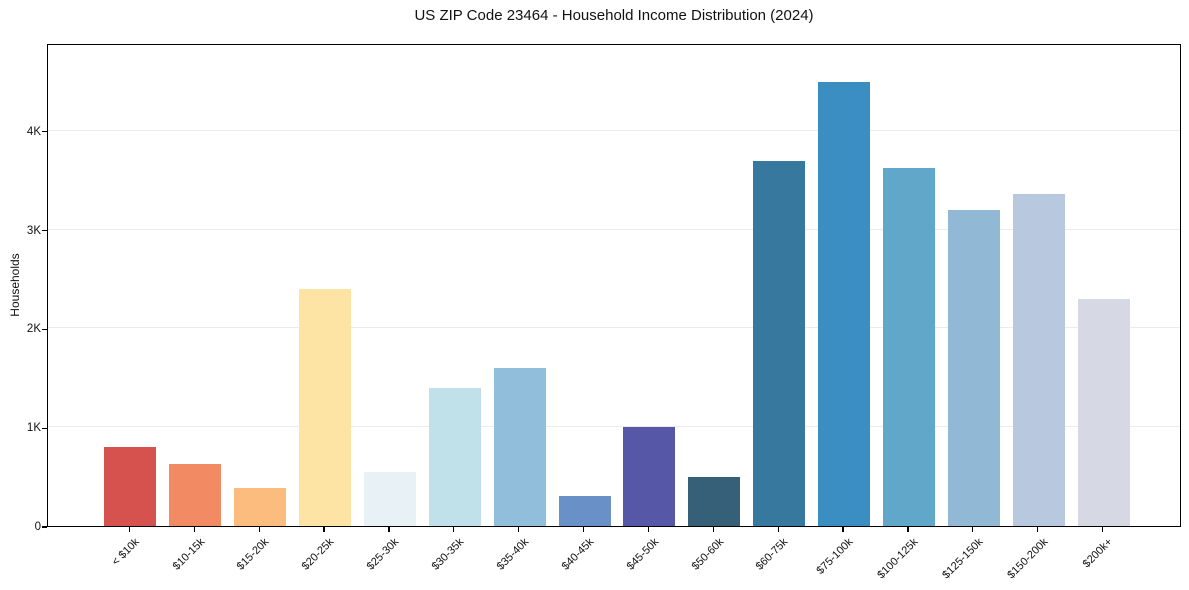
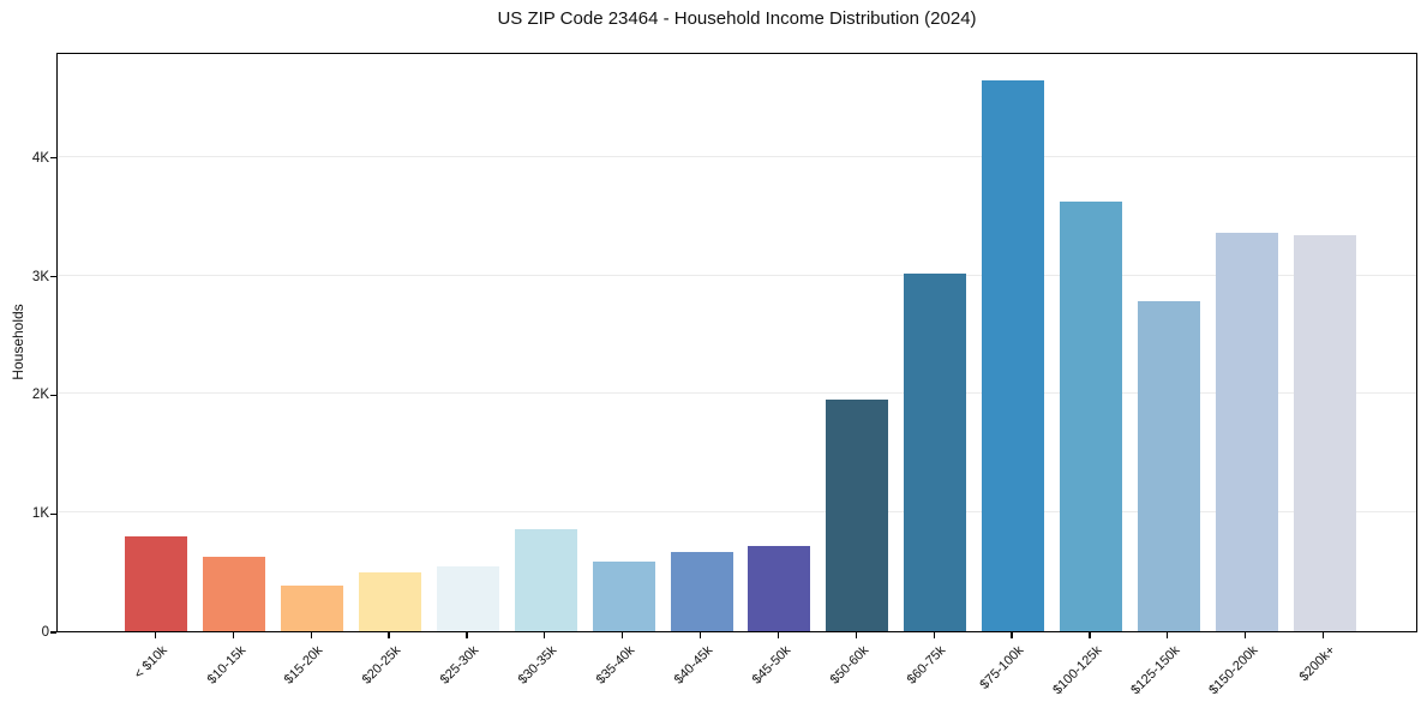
$20-25k: 2.4K -> 0.5K
$30-35k: 1.4K -> 0.9K
$35-40k: 1.6K -> 0.6K
$40-45k: 0.3K -> 0.7K
$45-50k: 1.0K -> 0.7K
$50-60k: 0.5K -> 2.0K
$60-75k: 3.7K -> 3.0K
$75-100k: 4.5K -> 4.6K
$125-150k: 3.2K -> 2.8K
$200k+: 2.3K -> 3.3K
